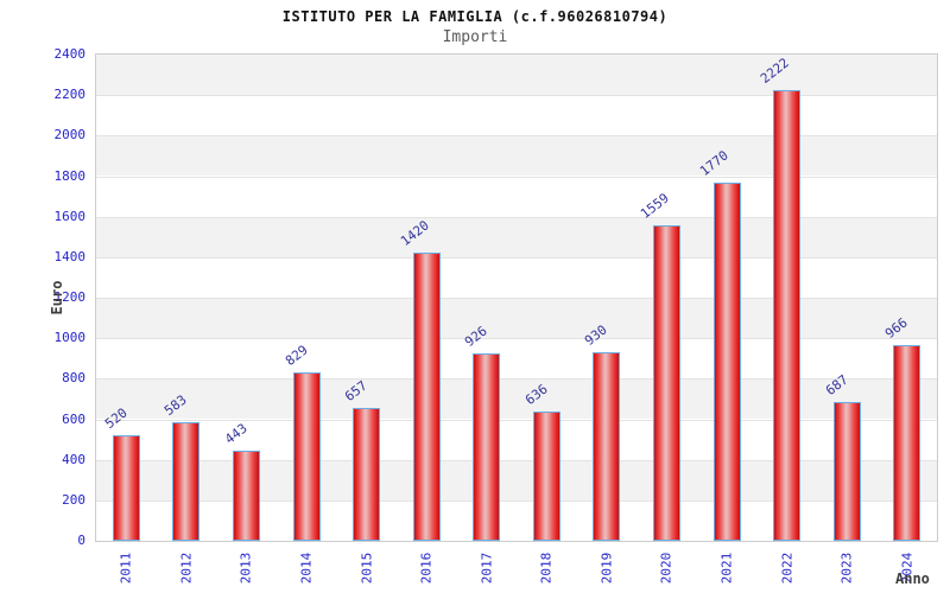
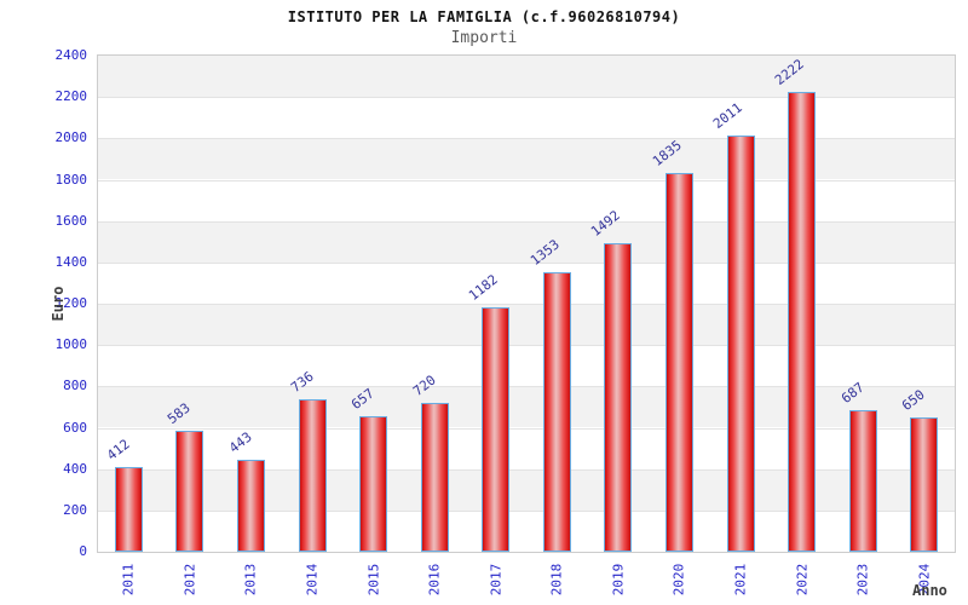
2011: 520 -> 412
2014: 829 -> 736
2016: 1420 -> 720
2017: 926 -> 1182
2018: 636 -> 1353
2019: 930 -> 1492
2020: 1559 -> 1835
2021: 1770 -> 2011
2024: 966 -> 650
